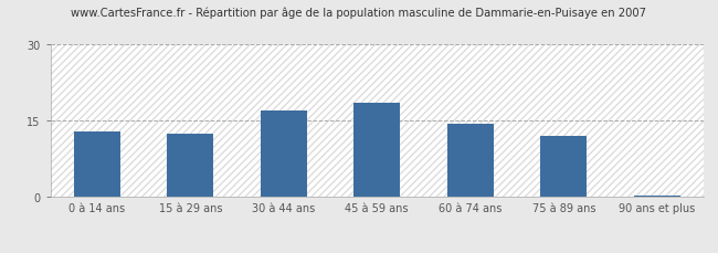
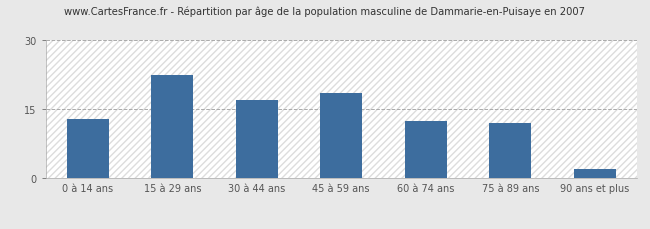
15 à 29 ans: 12.5 -> 22.5
60 à 74 ans: 14.5 -> 12.5
90 ans et plus: 0.3 -> 2.0
